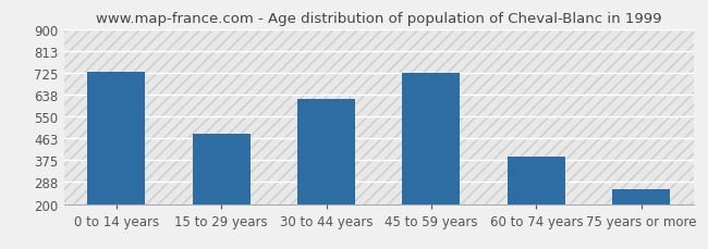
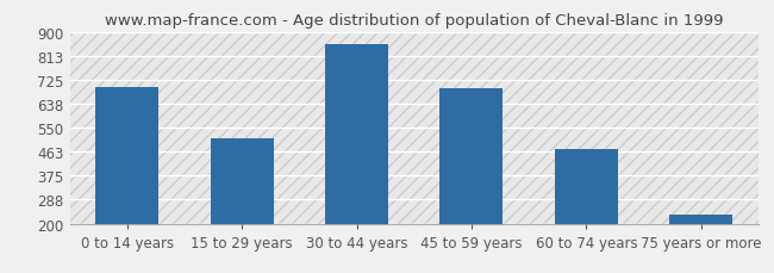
0 to 14 years: 730 -> 700
15 to 29 years: 480 -> 513
30 to 44 years: 620 -> 855
45 to 59 years: 725 -> 695
60 to 74 years: 390 -> 470
75 years or more: 260 -> 232
